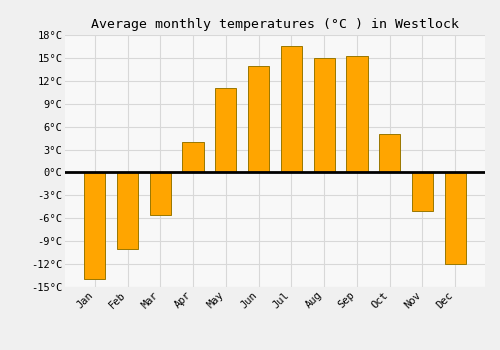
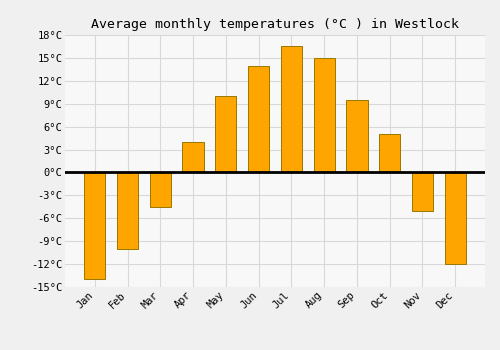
Mar: -5.6°C -> -4.5°C
May: 11.0°C -> 10.0°C
Sep: 15.2°C -> 9.5°C
